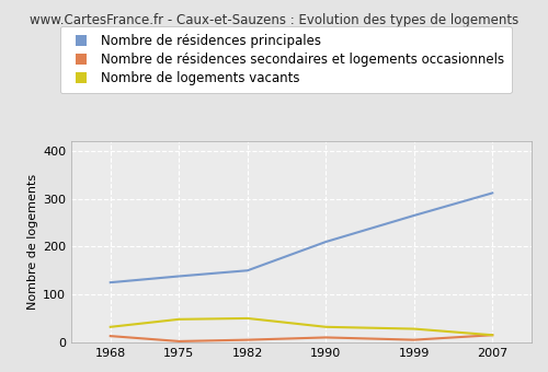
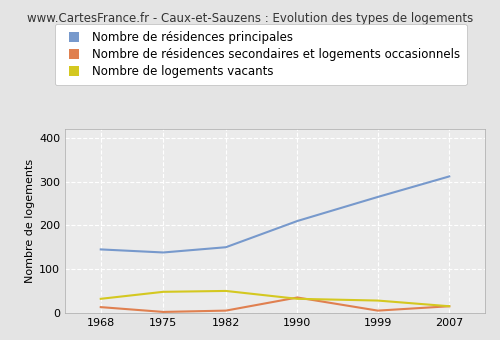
Nombre de résidences principales/1968: 125 -> 145
Nombre de résidences secondaires et logements occasionnels/1990: 10 -> 35
